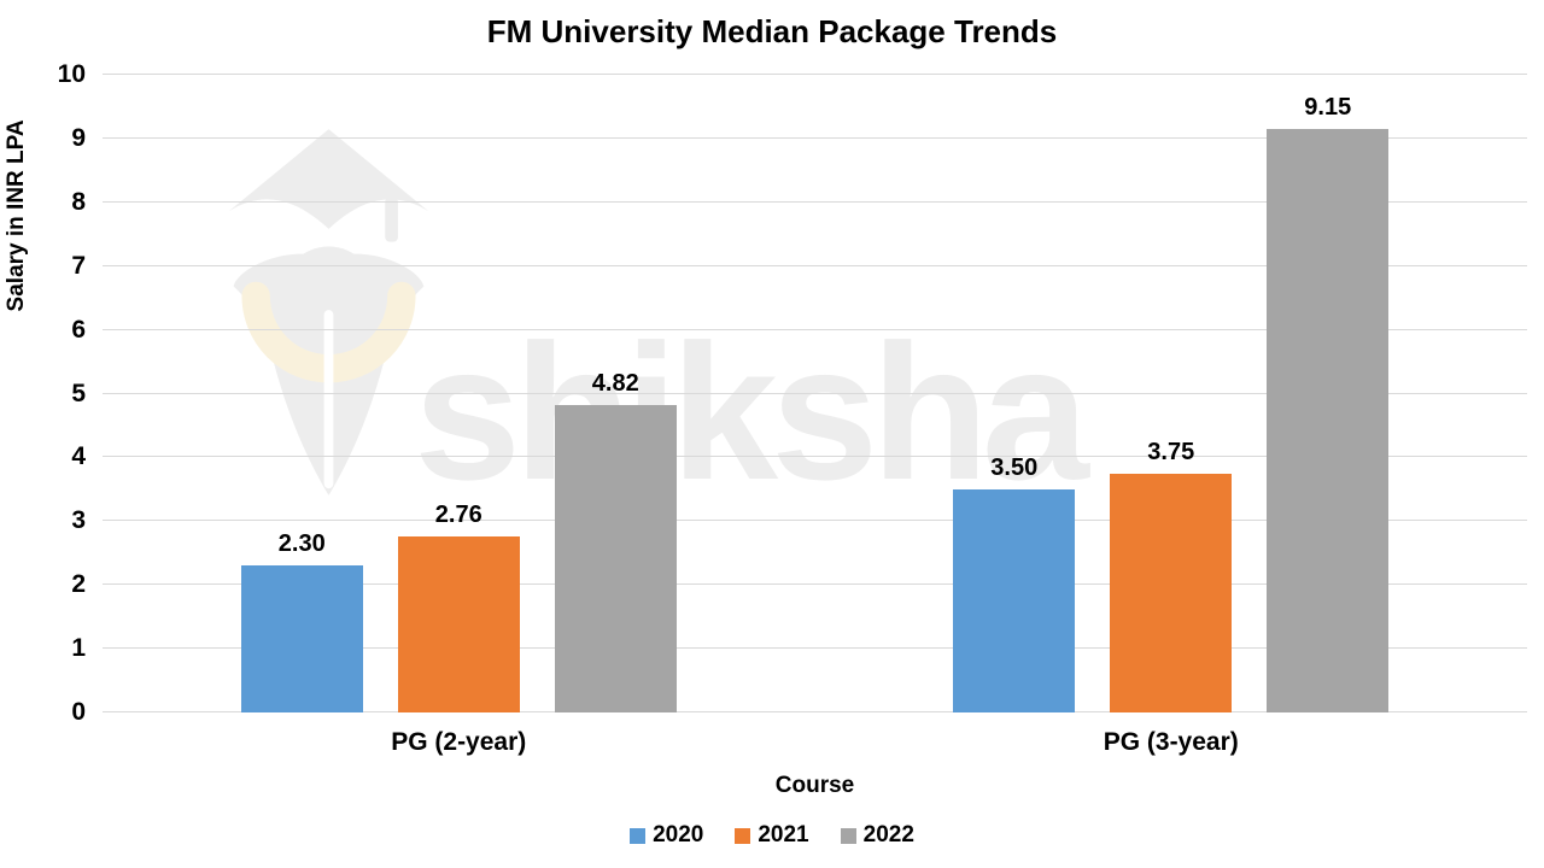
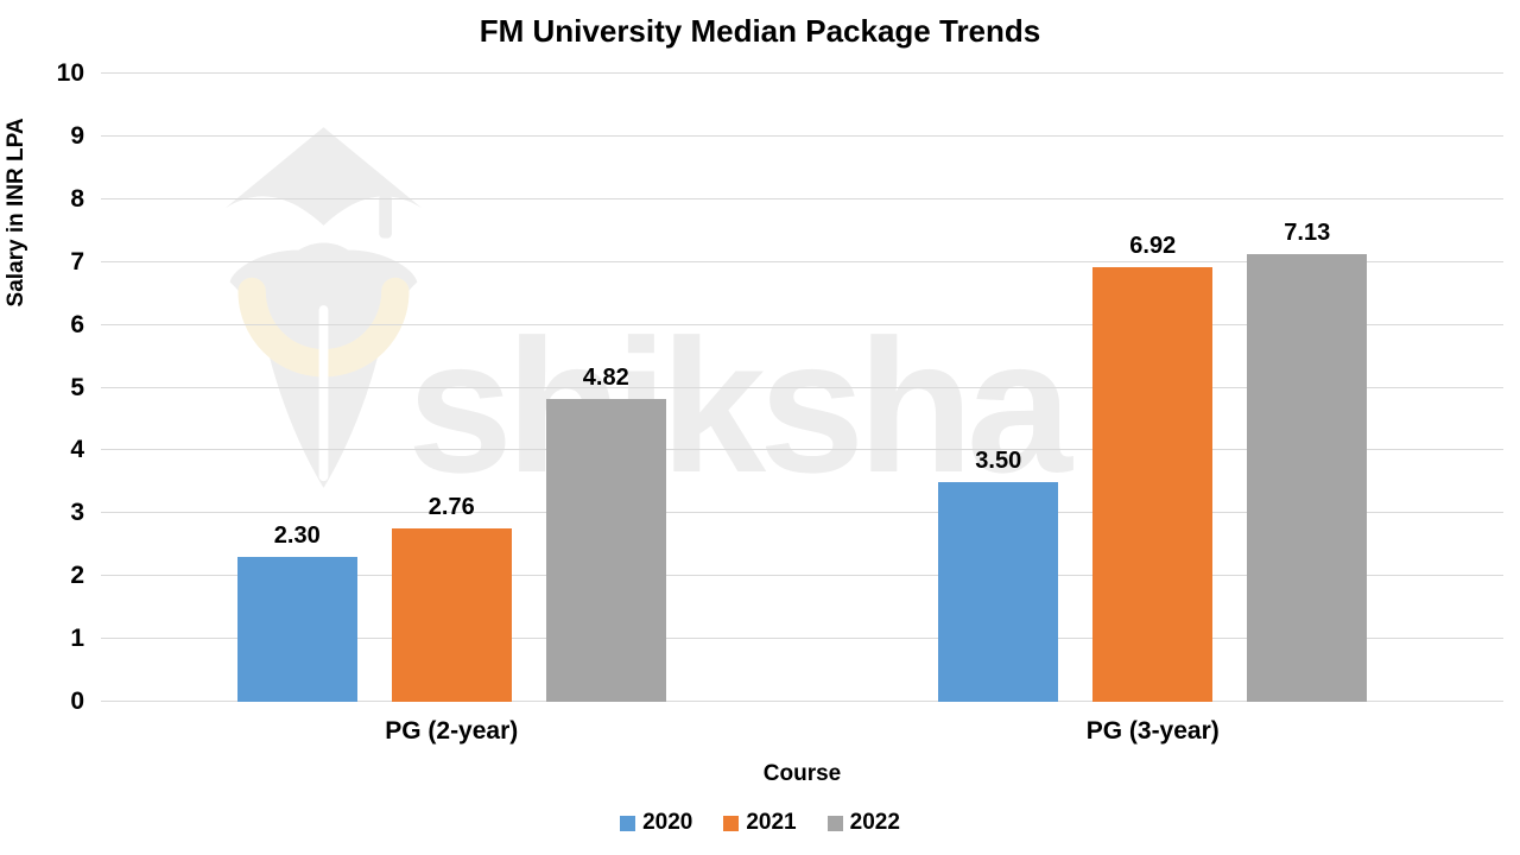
2021/PG (3-year): 3.75 -> 6.92
2022/PG (3-year): 9.15 -> 7.13
